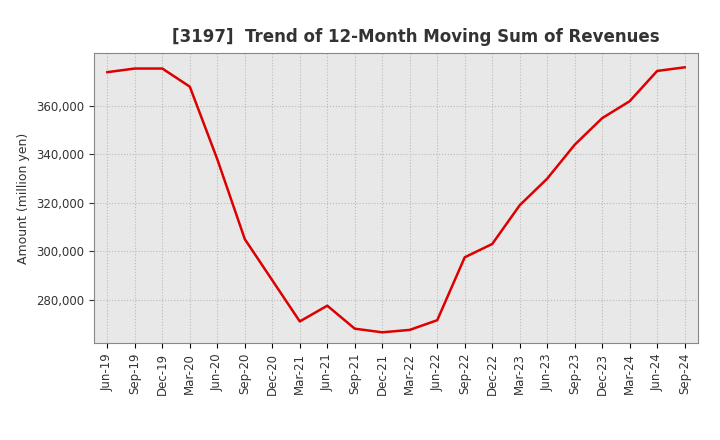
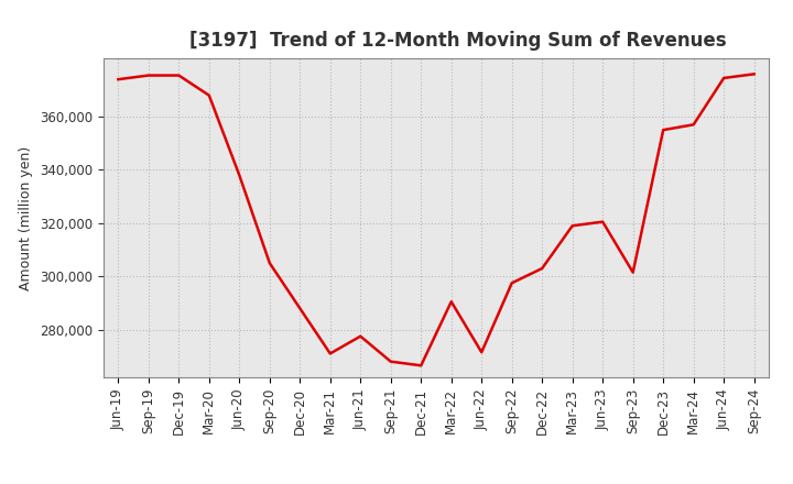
Mar-22: 267,500 -> 290,500
Jun-23: 330,000 -> 320,500
Sep-23: 344,000 -> 301,500
Mar-24: 362,000 -> 357,000
